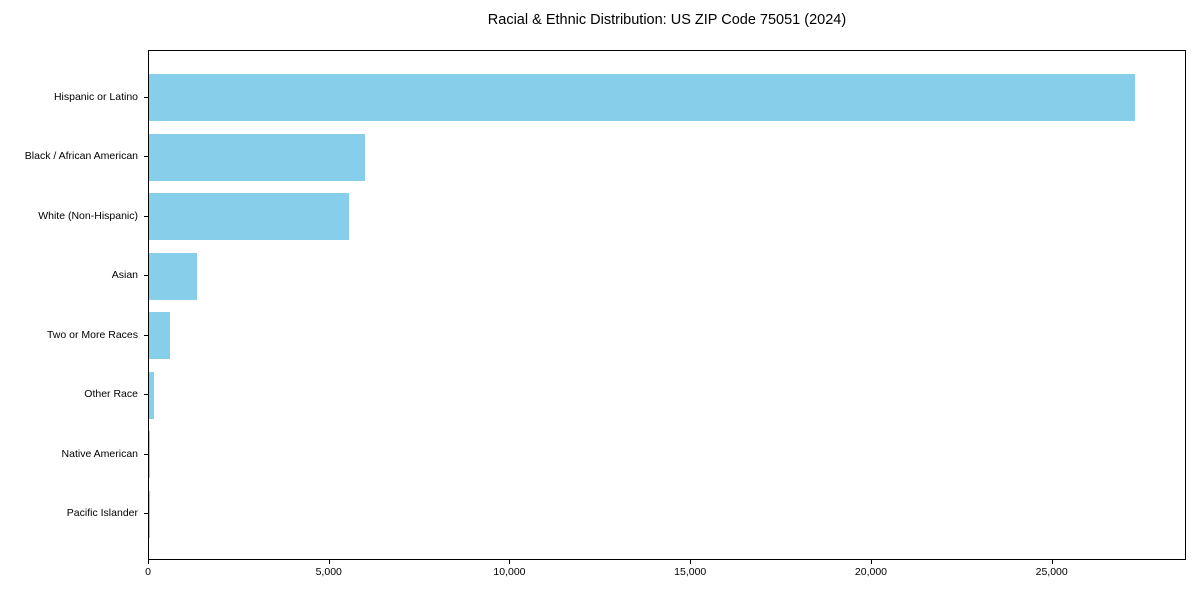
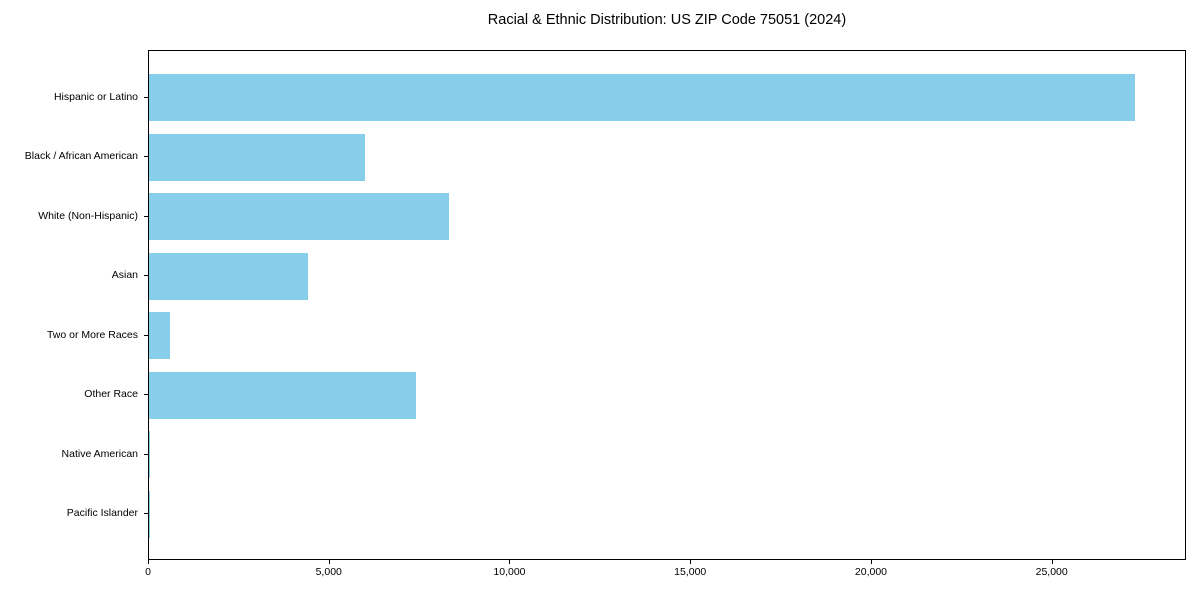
White (Non-Hispanic): 5500 -> 8300
Asian: 1300 -> 4400
Other Race: 100 -> 7400
